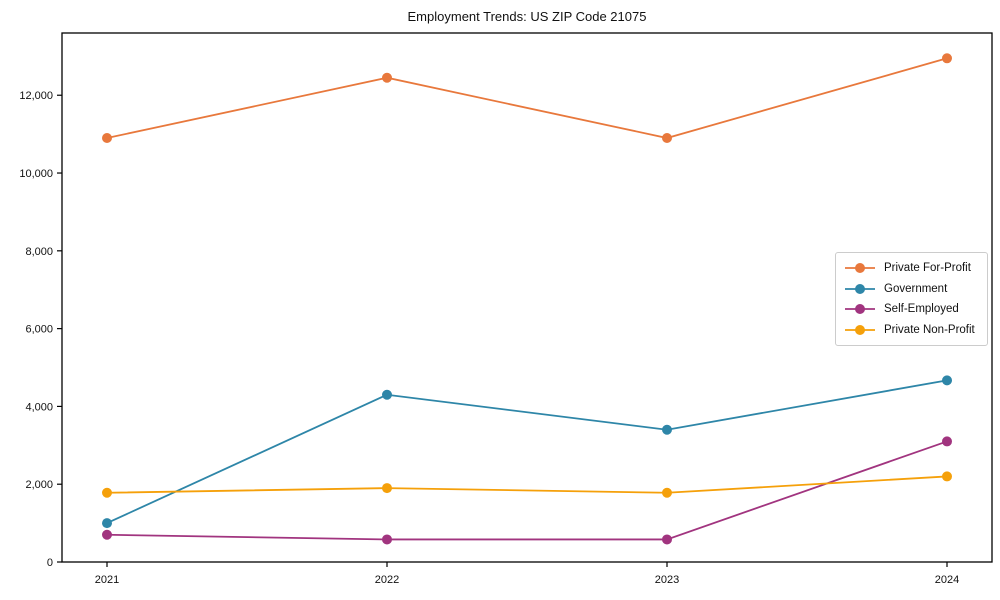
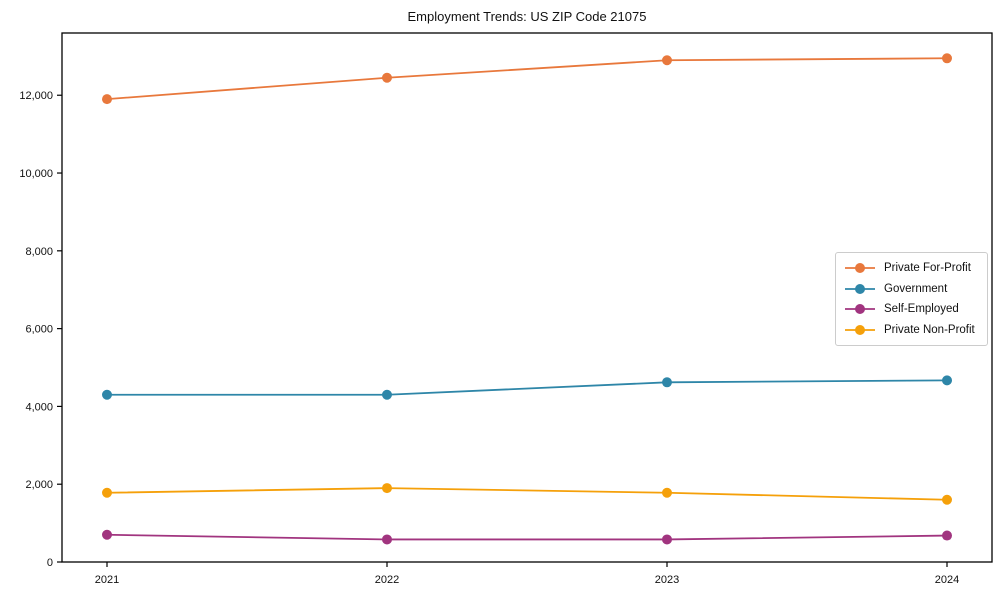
Private For-Profit/2021: 10900 -> 11900
Government/2021: 1000 -> 4300
Private For-Profit/2023: 10900 -> 12900
Government/2023: 3400 -> 4600
Self-Employed/2024: 3100 -> 700
Private Non-Profit/2024: 2200 -> 1600
